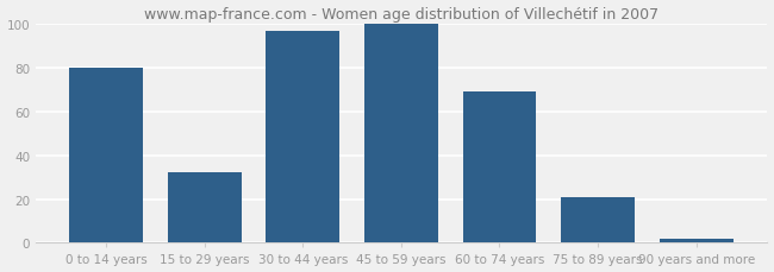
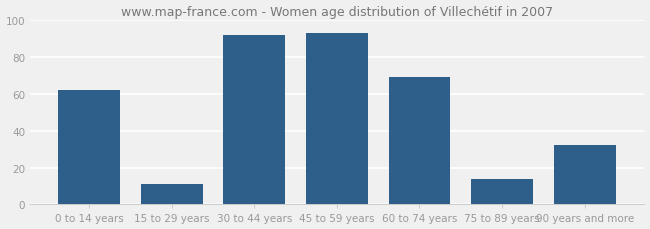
0 to 14 years: 80 -> 62
15 to 29 years: 32 -> 11
30 to 44 years: 97 -> 92
45 to 59 years: 100 -> 93
75 to 89 years: 21 -> 14
90 years and more: 2 -> 32
